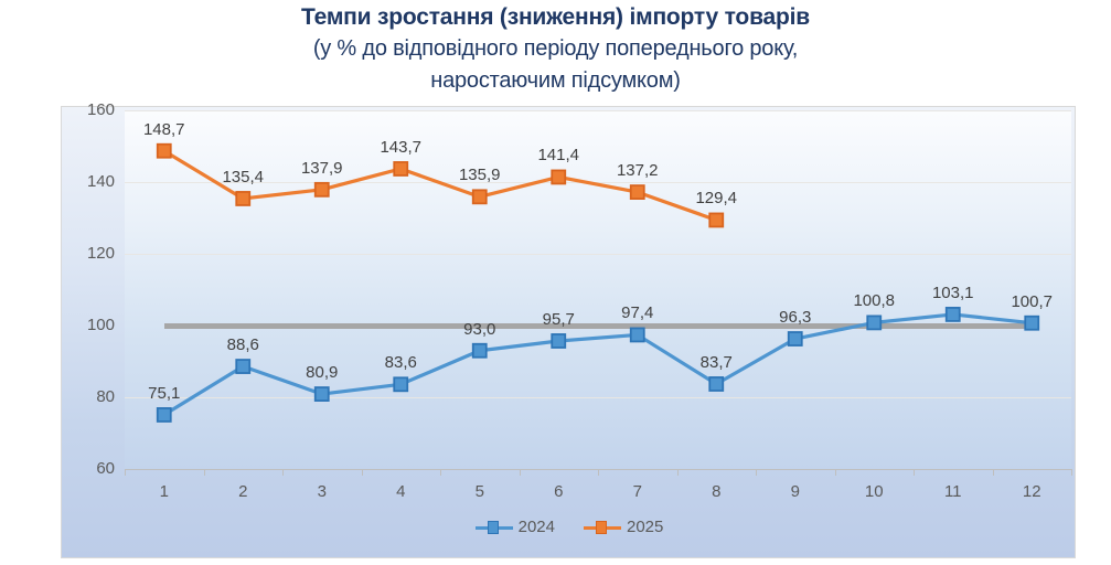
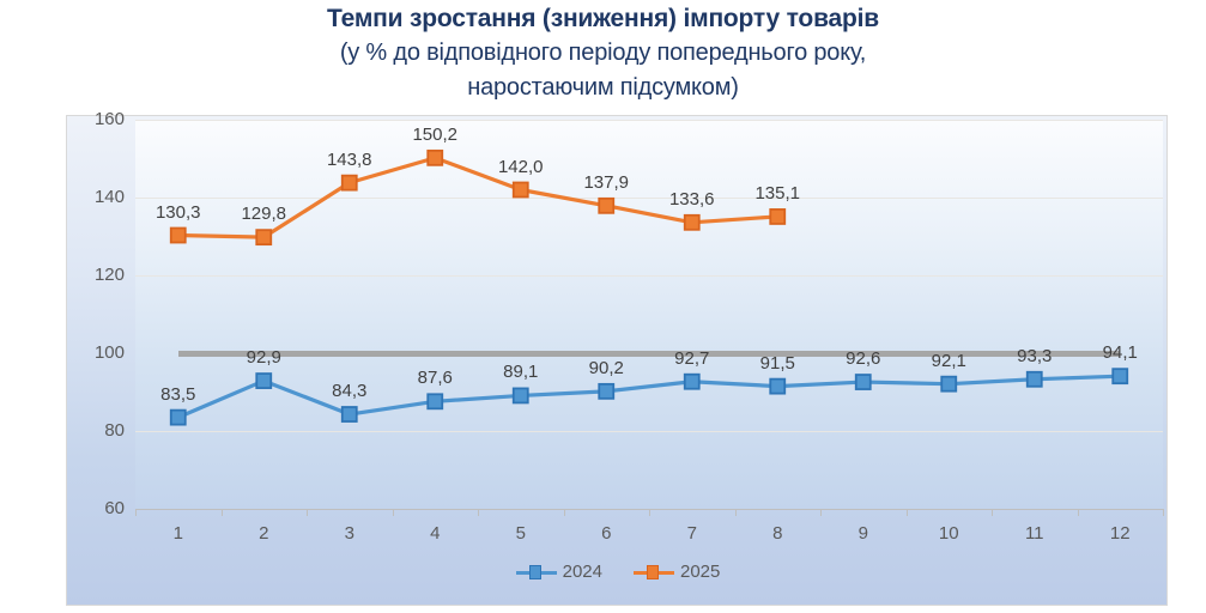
2024/1: 75,1 -> 83,5
2025/1: 148,7 -> 130,3
2024/2: 88,6 -> 92,9
2025/2: 135,4 -> 129,8
2024/3: 80,9 -> 84,3
2025/3: 137,9 -> 143,8
2024/4: 83,6 -> 87,6
2025/4: 143,7 -> 150,2
2024/5: 93,0 -> 89,1
2025/5: 135,9 -> 142,0
2024/6: 95,7 -> 90,2
2025/6: 141,4 -> 137,9
2024/7: 97,4 -> 92,7
2025/7: 137,2 -> 133,6
2024/8: 83,7 -> 91,5
2025/8: 129,4 -> 135,1
2024/9: 96,3 -> 92,6
2024/10: 100,8 -> 92,1
2024/11: 103,1 -> 93,3
2024/12: 100,7 -> 94,1
